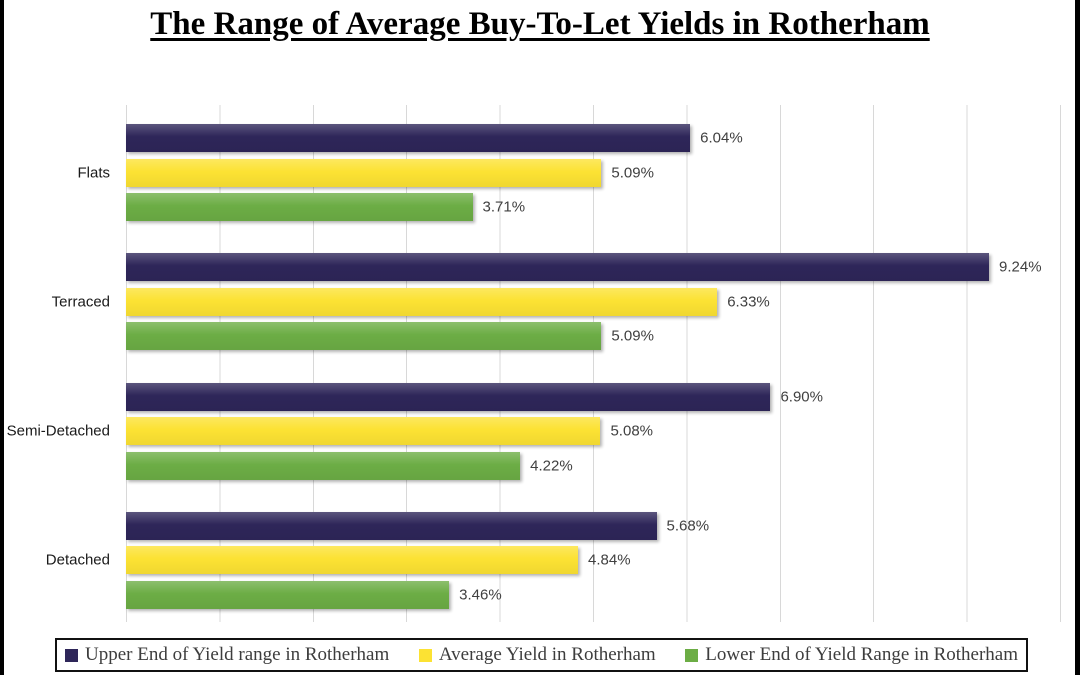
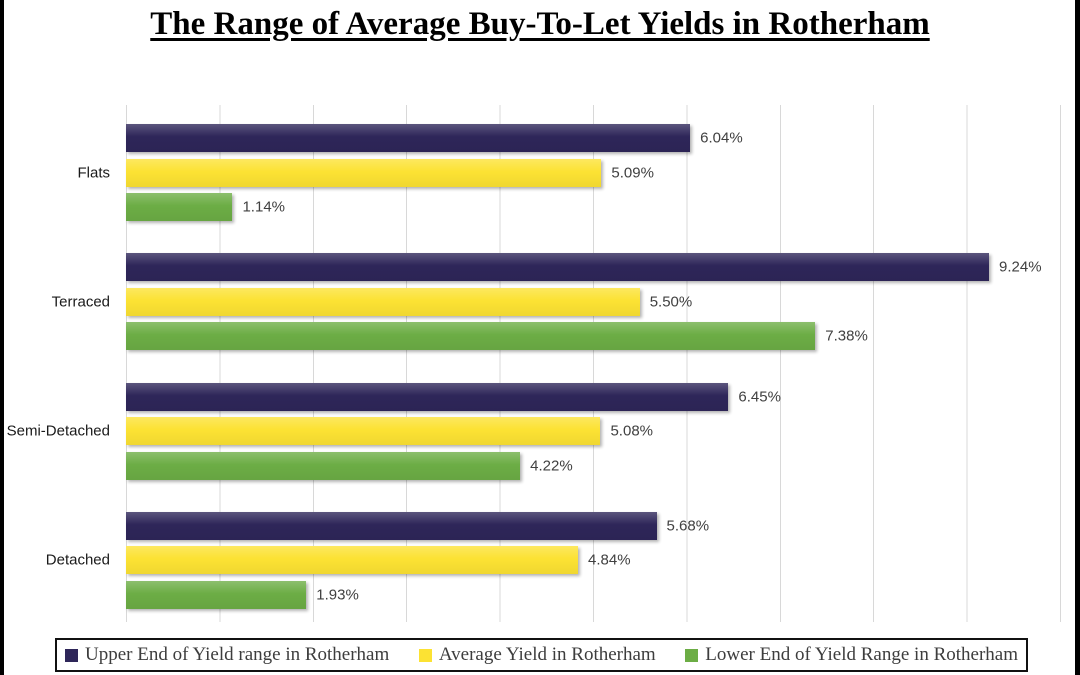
Lower End of Yield Range in Rotherham/Flats: 3.71% -> 1.14%
Average Yield in Rotherham/Terraced: 6.33% -> 5.50%
Lower End of Yield Range in Rotherham/Terraced: 5.09% -> 7.38%
Upper End of Yield range in Rotherham/Semi-Detached: 6.90% -> 6.45%
Lower End of Yield Range in Rotherham/Detached: 3.46% -> 1.93%
